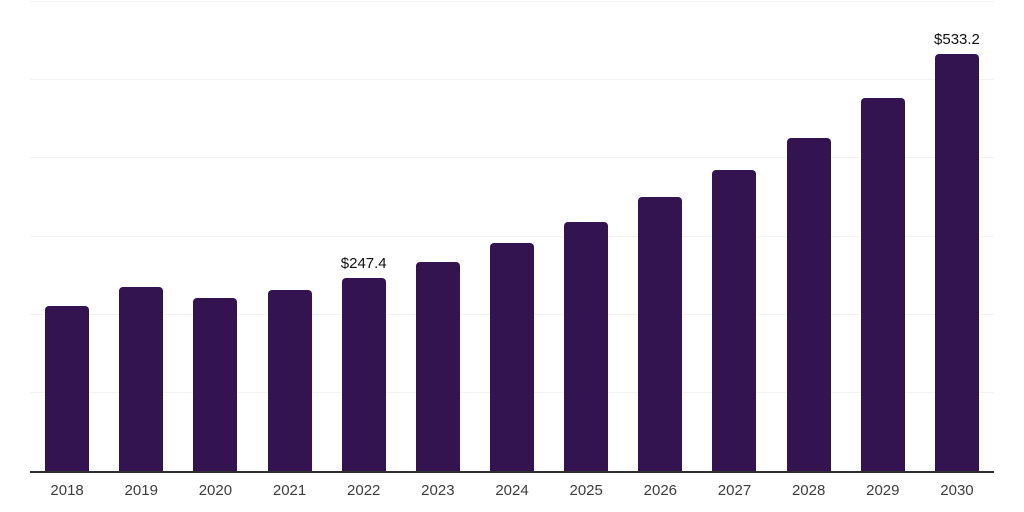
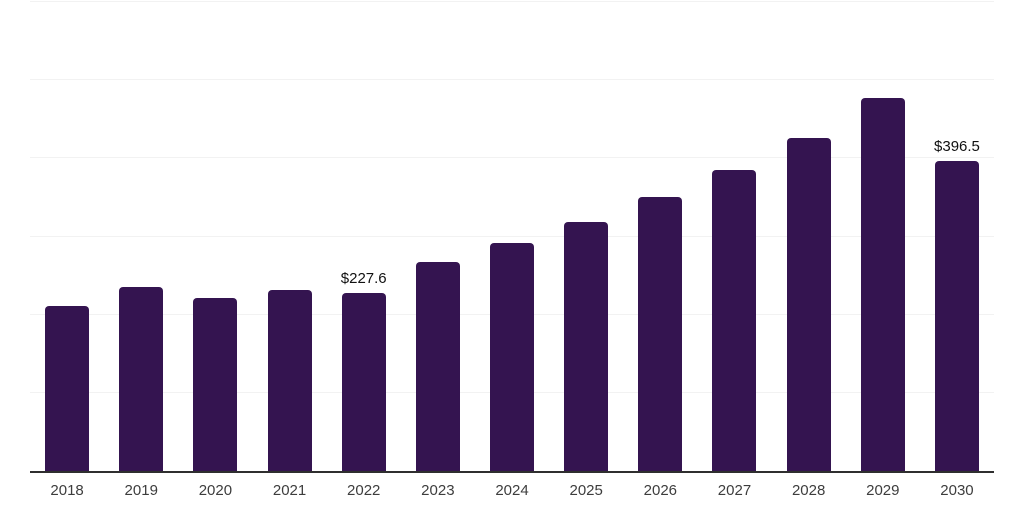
2022: $247.4 -> $227.6
2030: $533.2 -> $396.5
